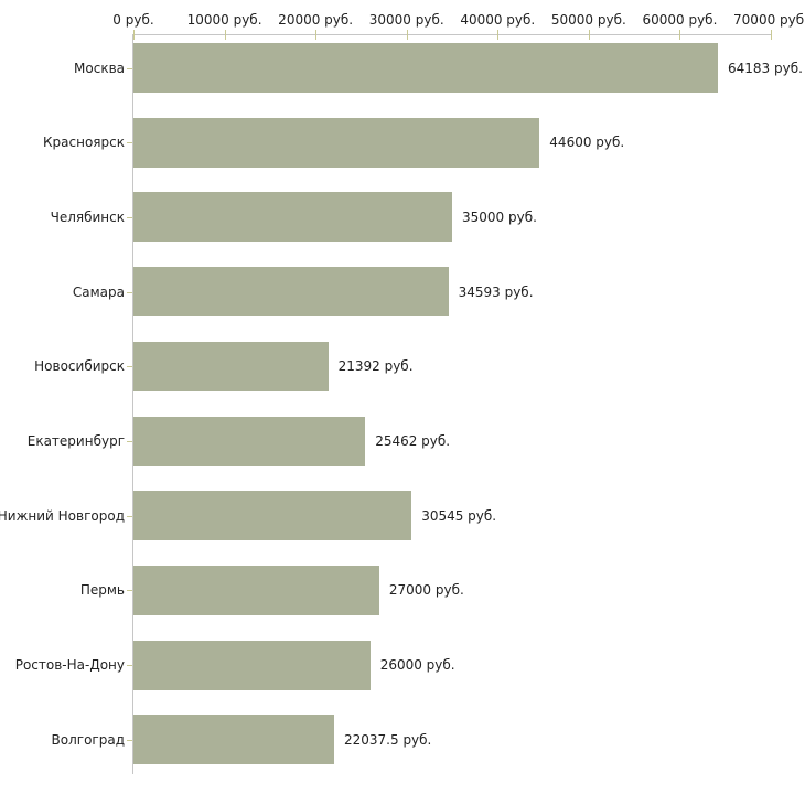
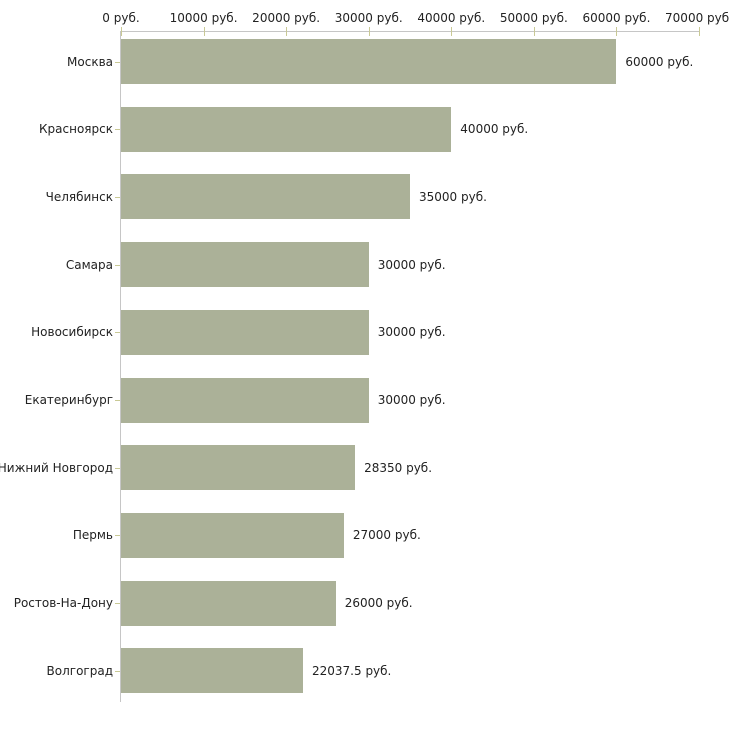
Москва: 64183 -> 60000
Красноярск: 44600 -> 40000
Самара: 34593 -> 30000
Новосибирск: 21392 -> 30000
Екатеринбург: 25462 -> 30000
Нижний Новгород: 30545 -> 28350
